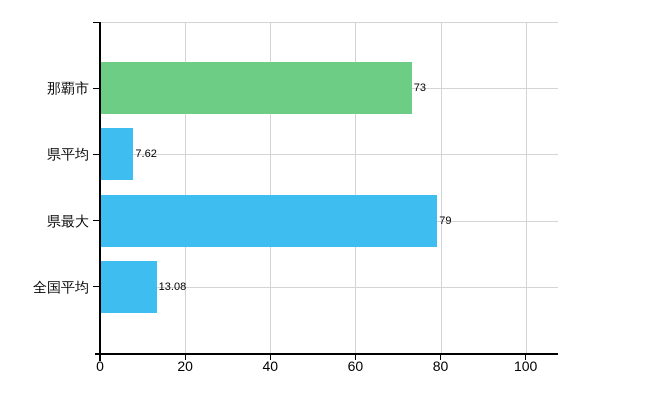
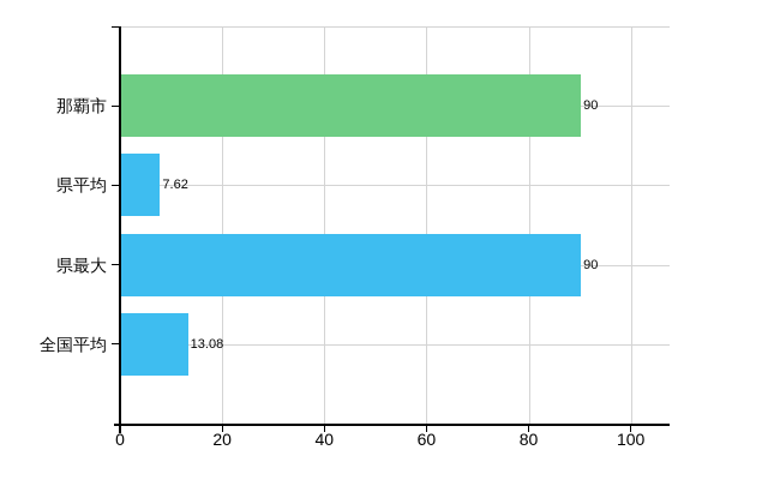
那覇市: 73 -> 90
県最大: 79 -> 90
